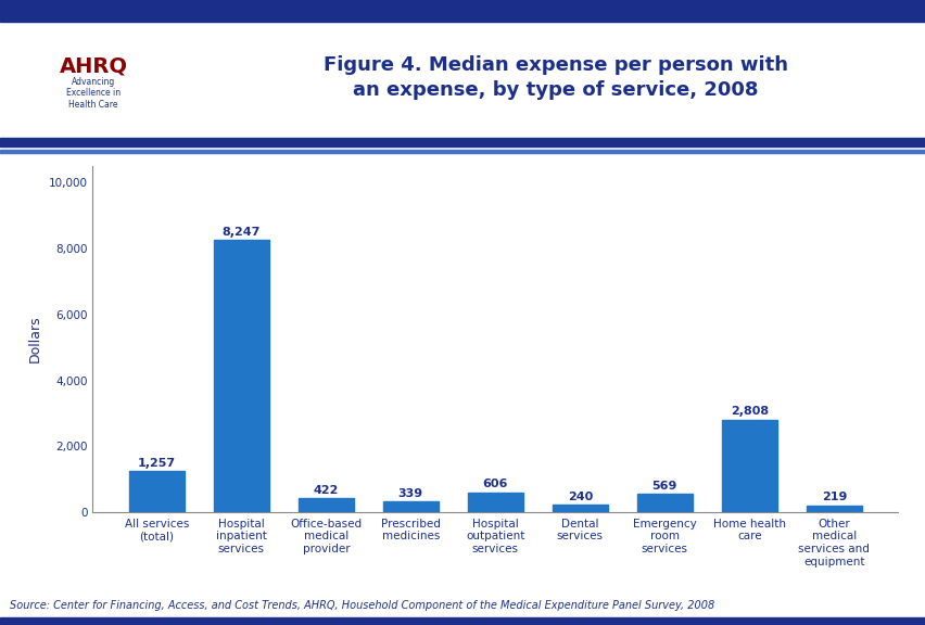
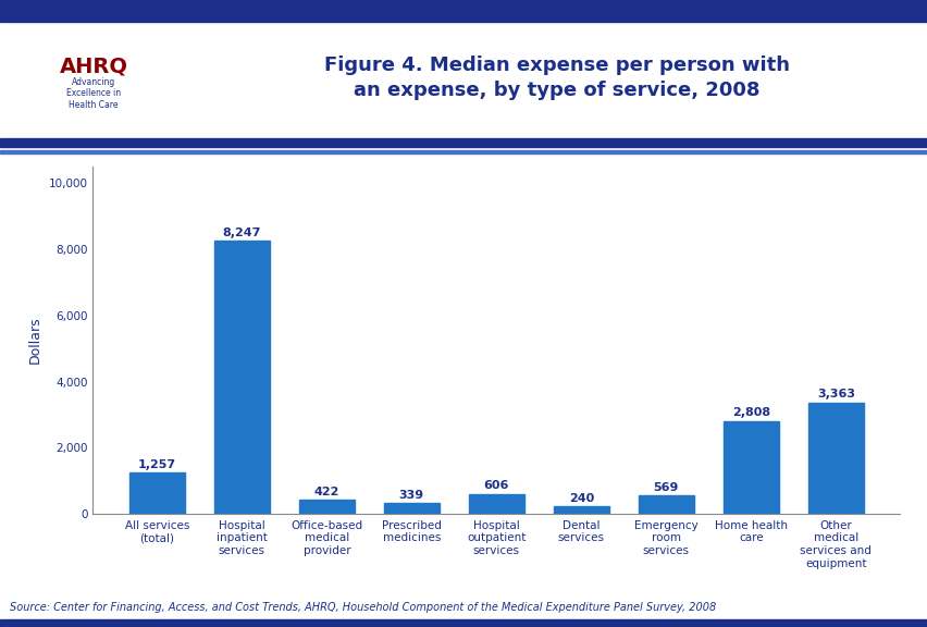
Other medical services and equipment: 219 -> 3,363
